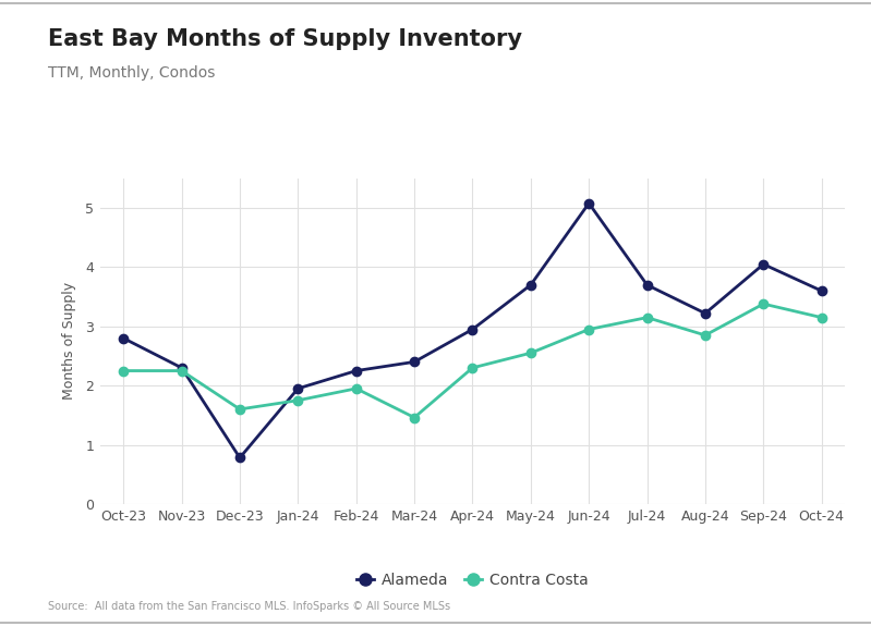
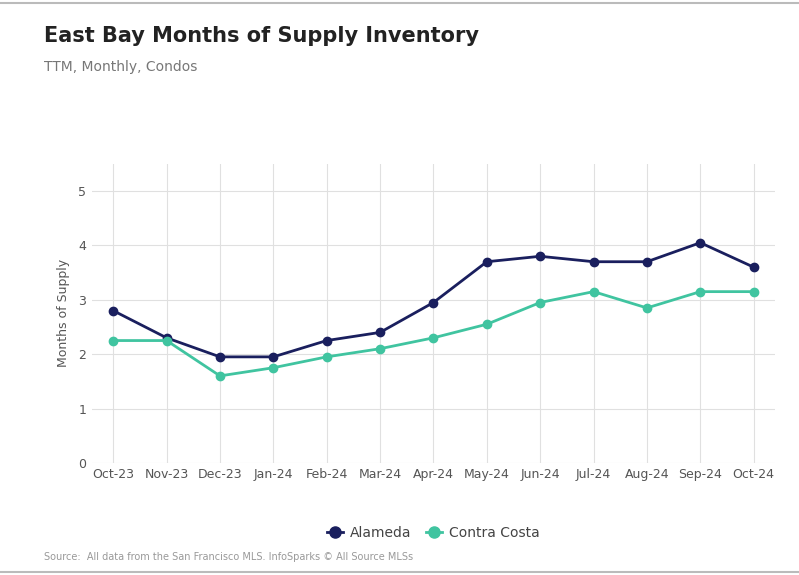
Alameda/Dec-23: 0.78 -> 1.95
Contra Costa/Mar-24: 1.46 -> 2.10
Alameda/Jun-24: 5.08 -> 3.80
Alameda/Aug-24: 3.22 -> 3.70
Contra Costa/Sep-24: 3.38 -> 3.15
